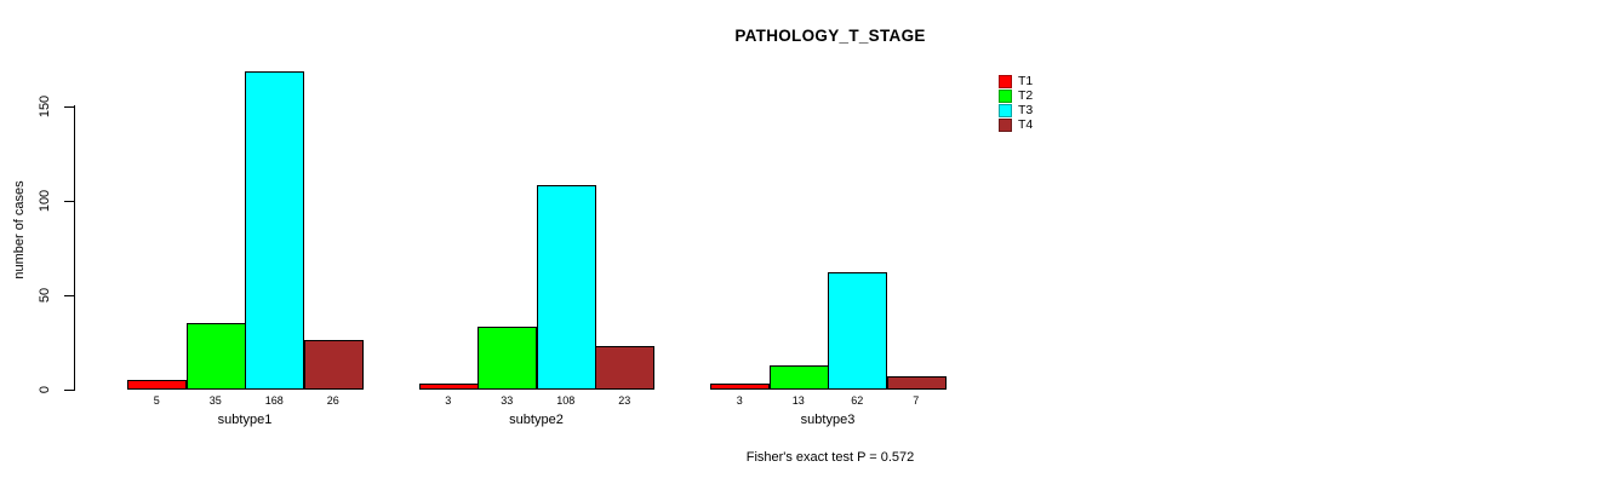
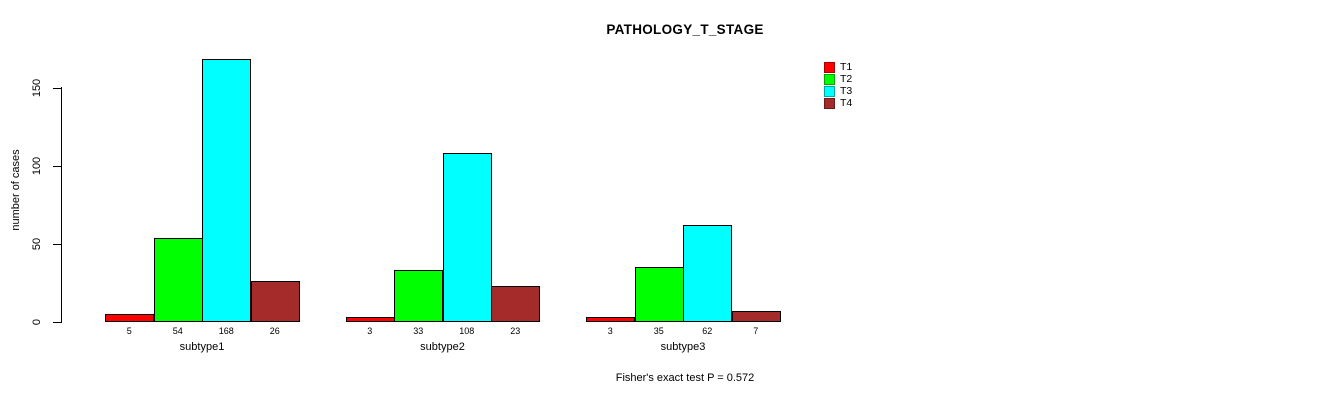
T2/subtype1: 35 -> 54
T2/subtype3: 13 -> 35
